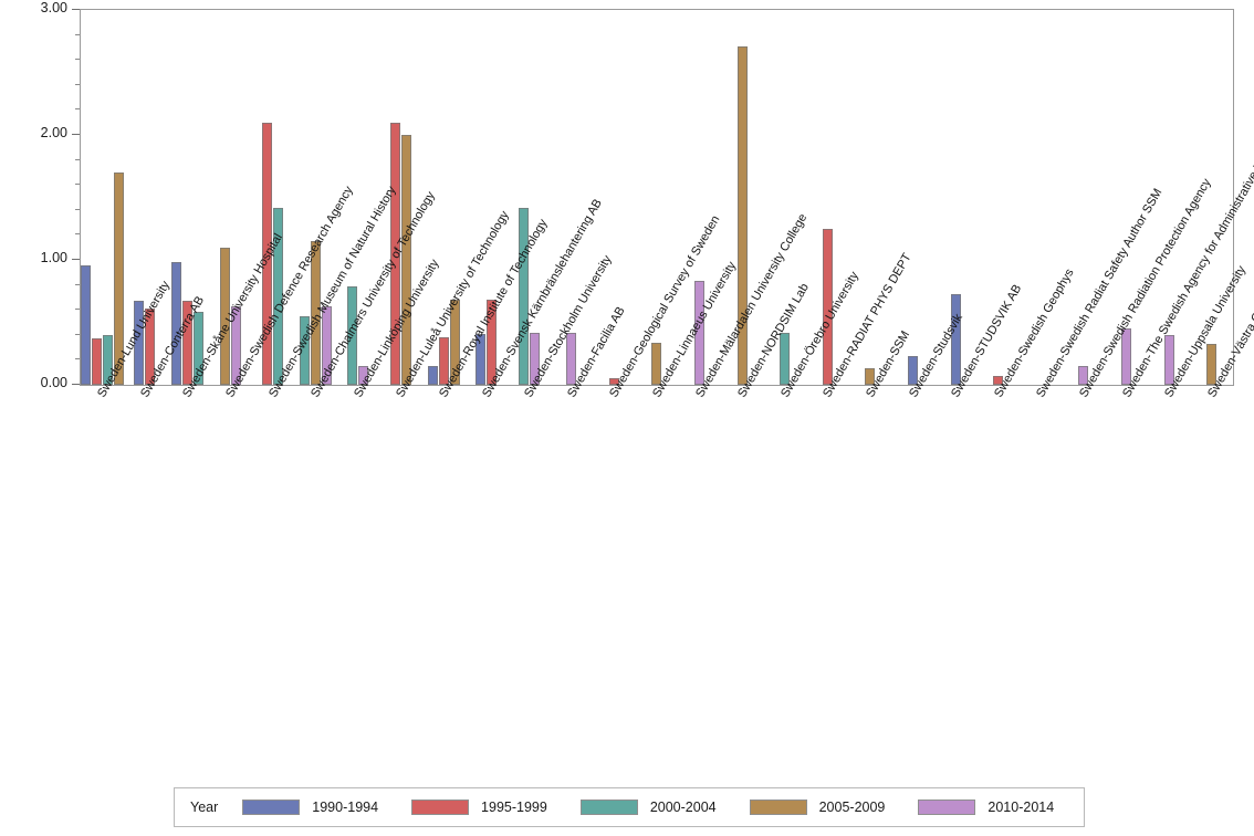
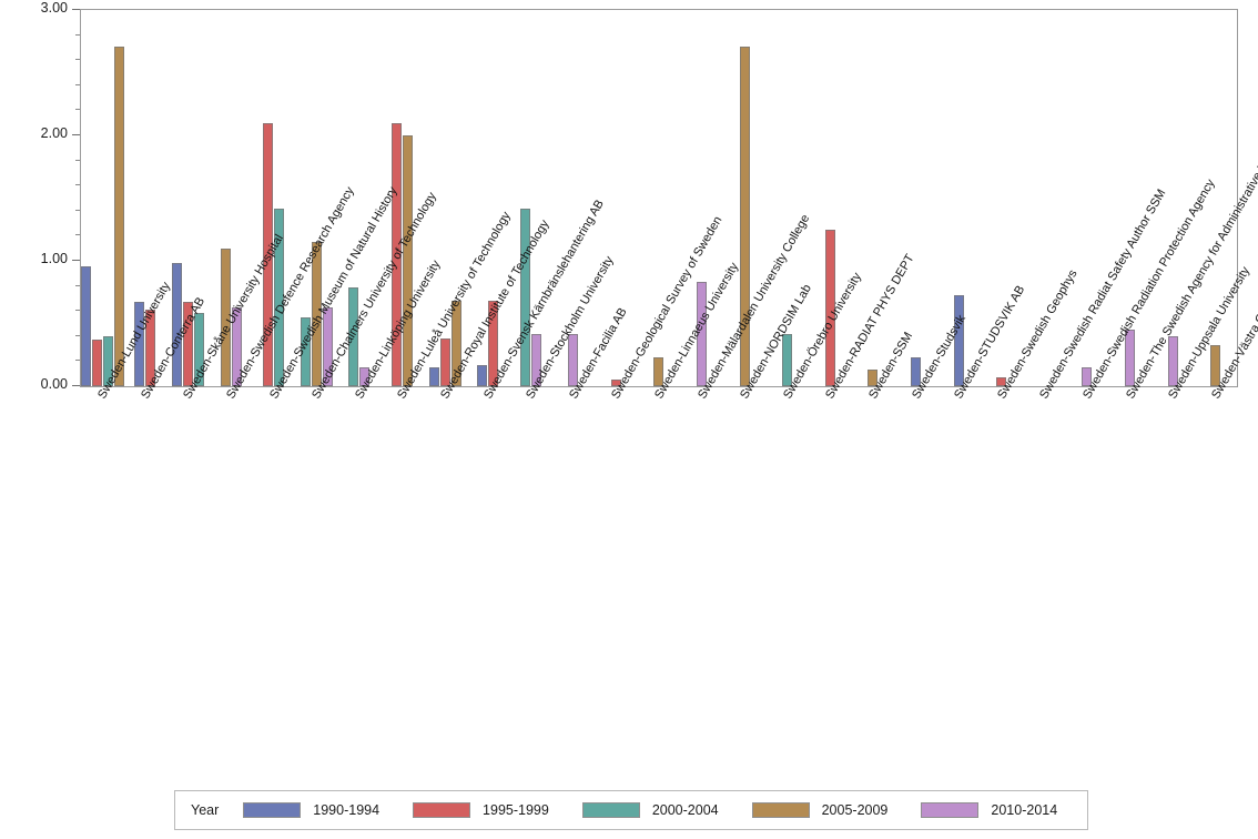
2005-2009/Sweden-Lund University: 1.70 -> 2.71
1990-1994/Sweden-Svensk Kärnbränslehantering AB: 0.41 -> 0.17
2005-2009/Sweden-Linnaeus University: 0.34 -> 0.23
